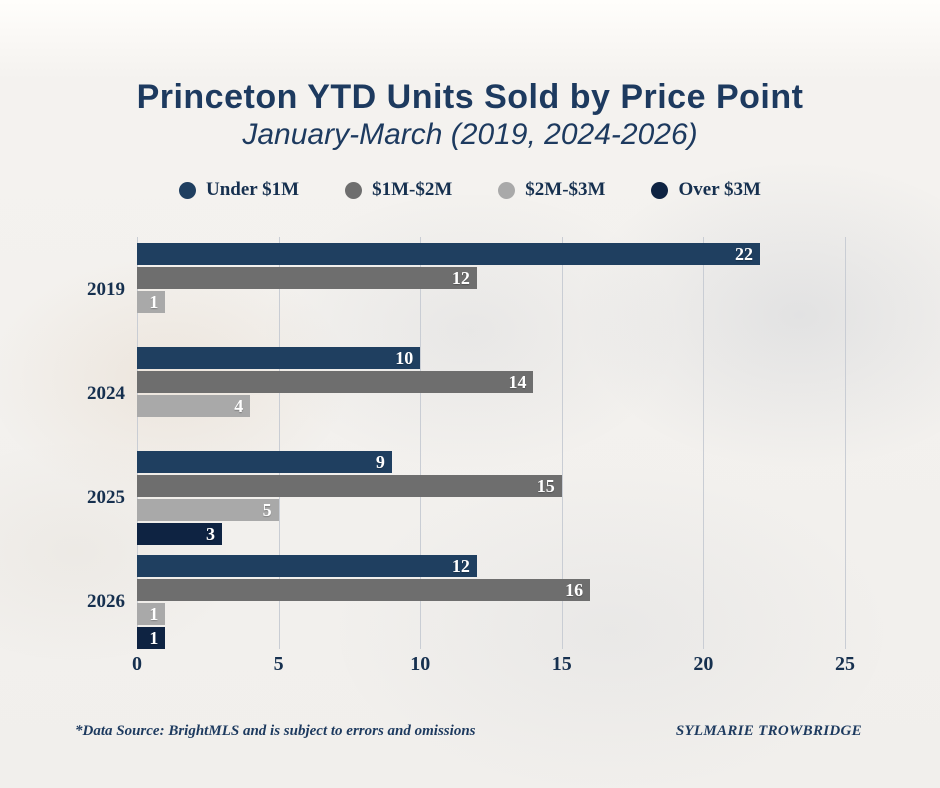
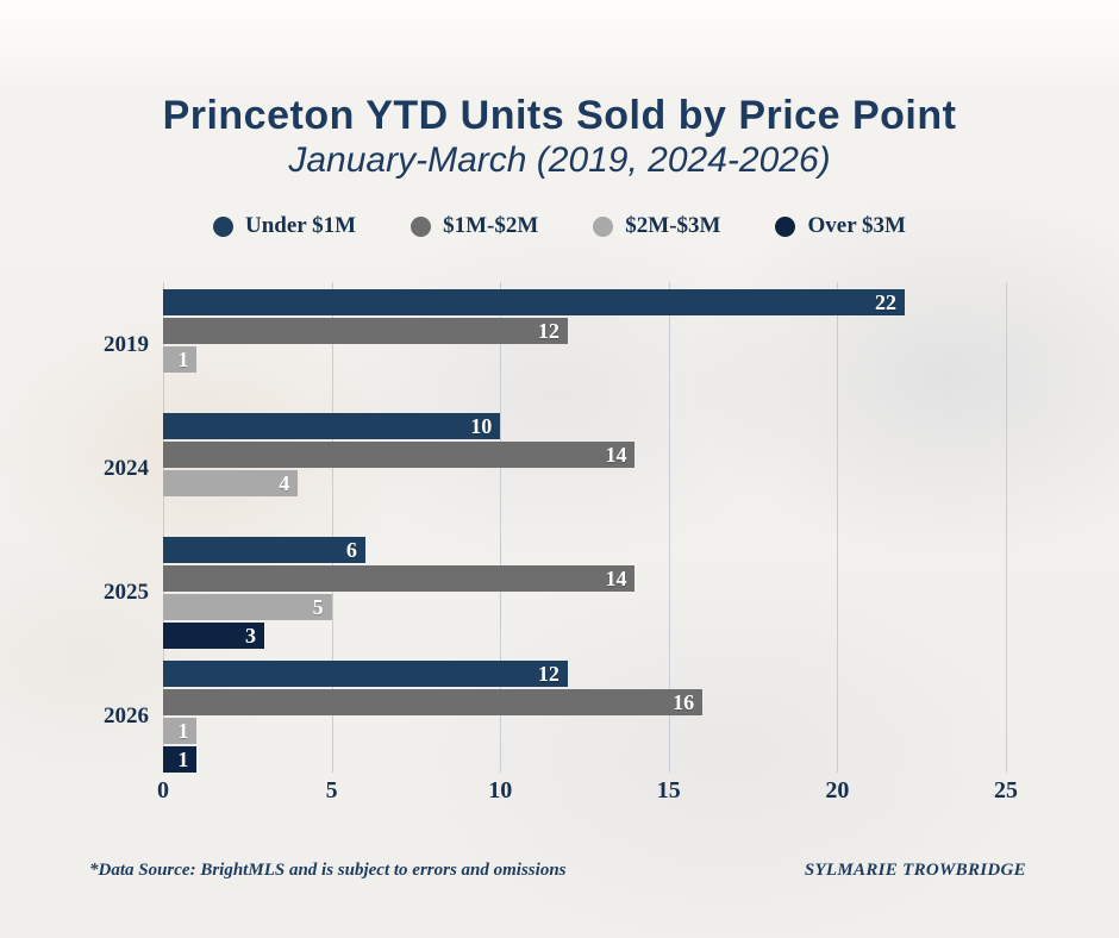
Under $1M/2025: 9 -> 6
$1M-$2M/2025: 15 -> 14
